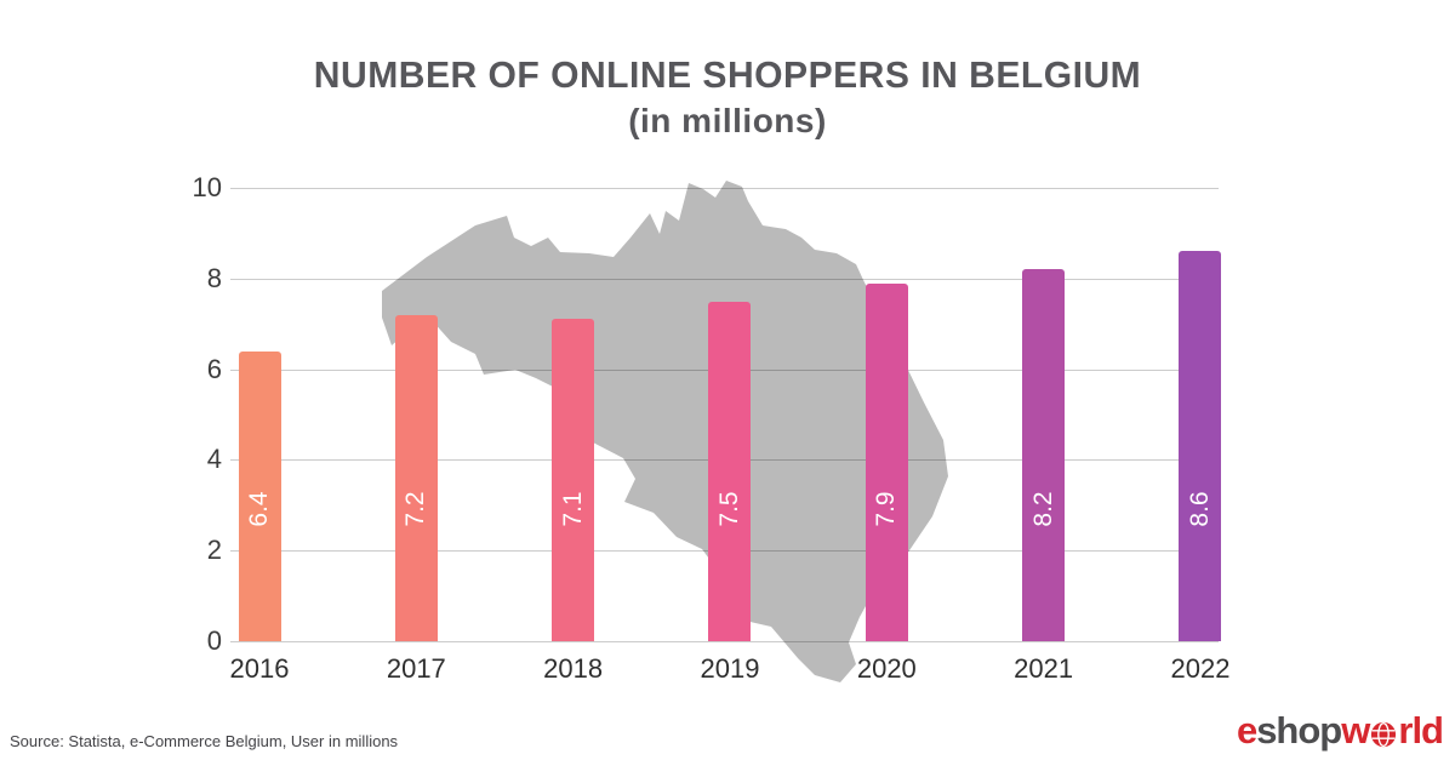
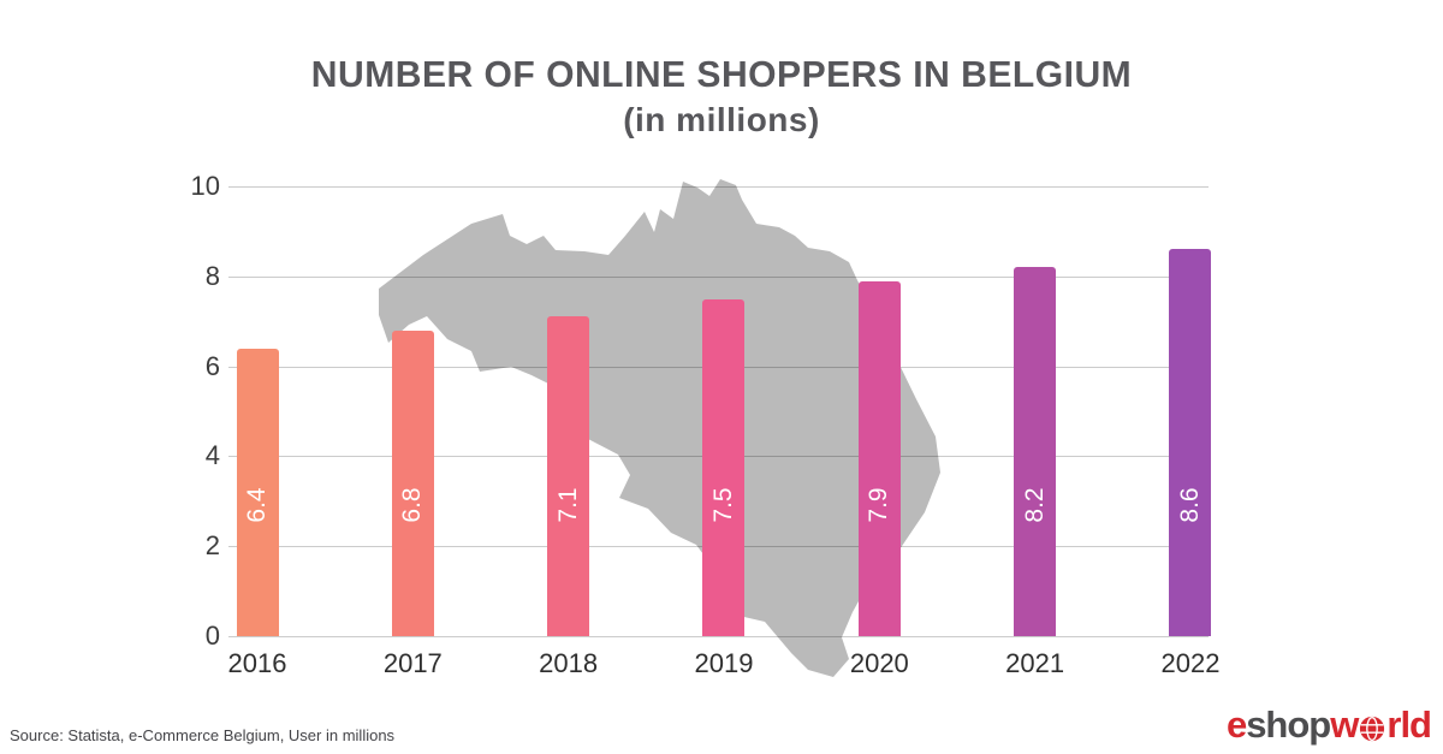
2017: 7.2 -> 6.8
